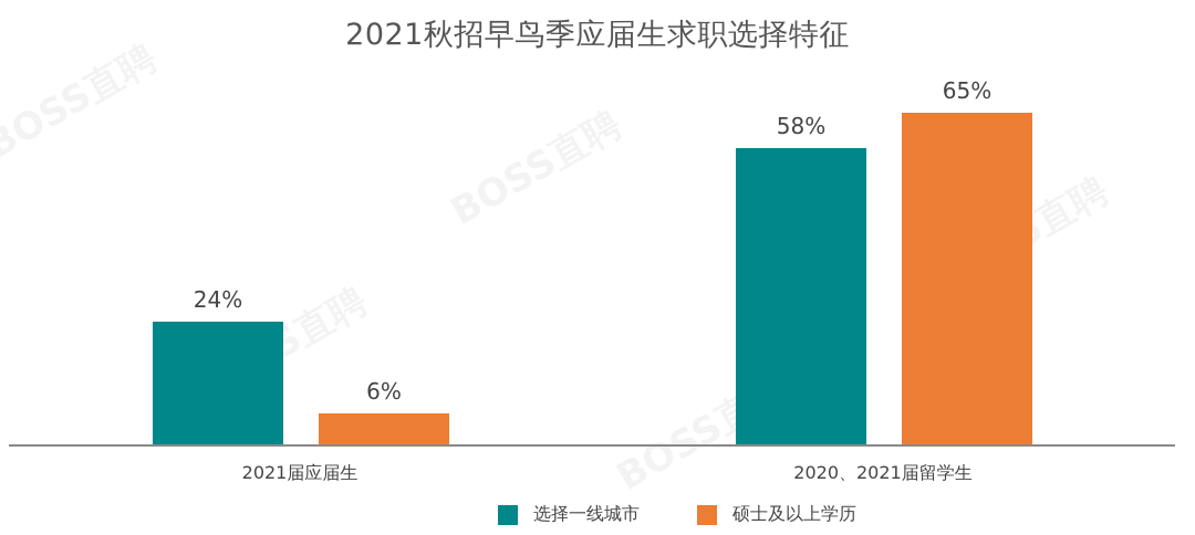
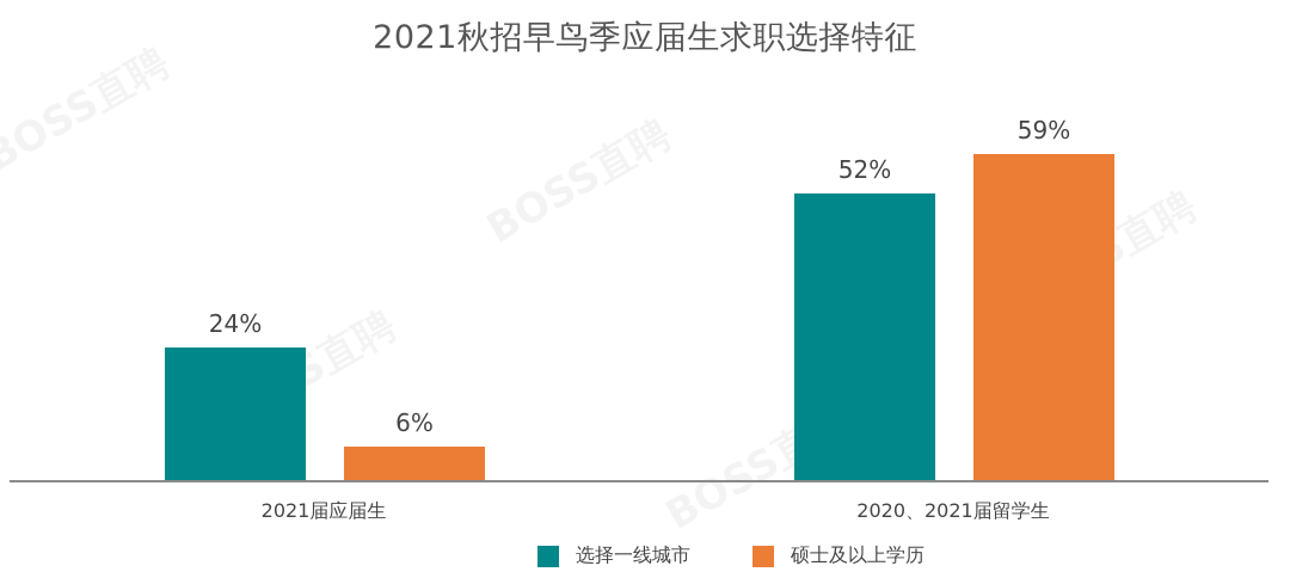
选择一线城市/2020、2021届留学生: 58% -> 52%
硕士及以上学历/2020、2021届留学生: 65% -> 59%
